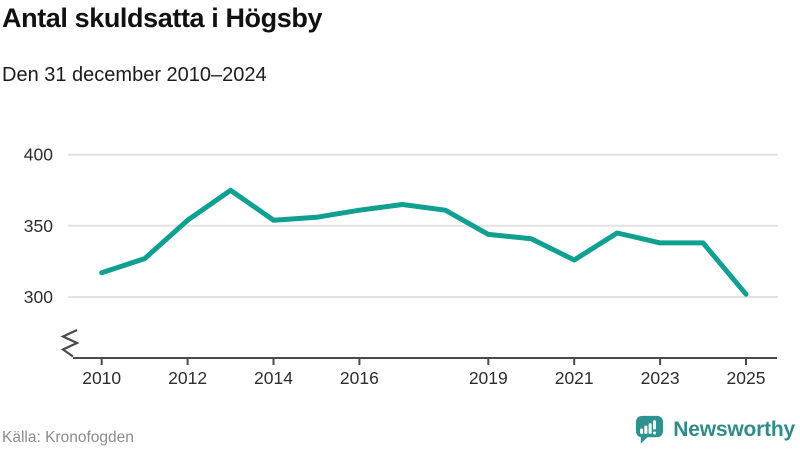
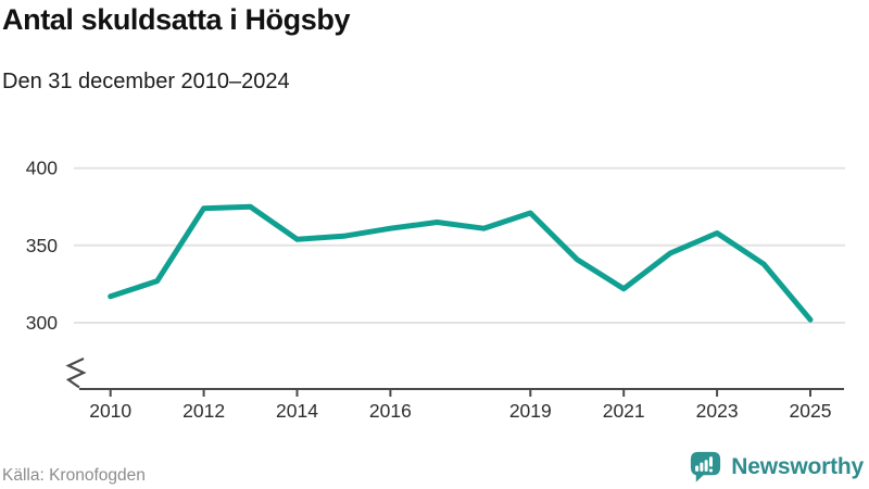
2012: 354 -> 374
2019: 344 -> 371
2021: 326 -> 322
2023: 338 -> 358
